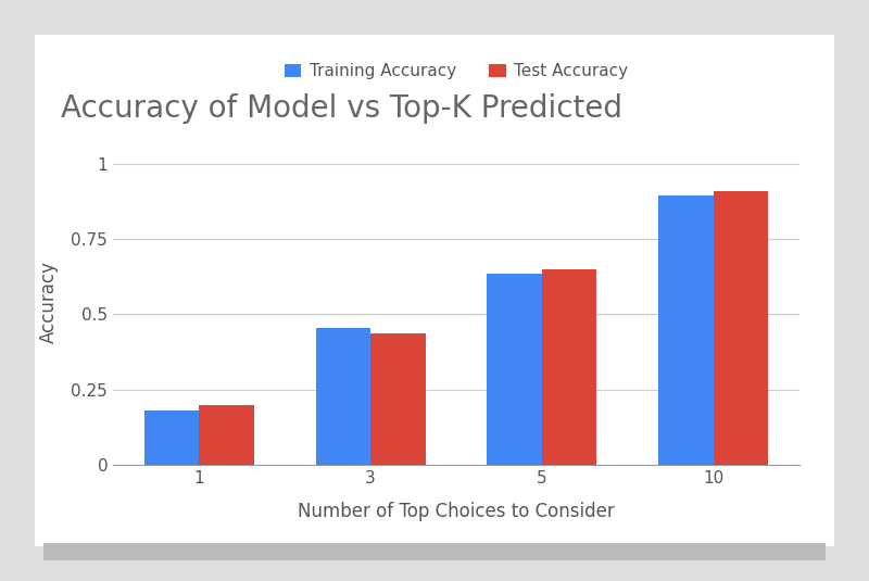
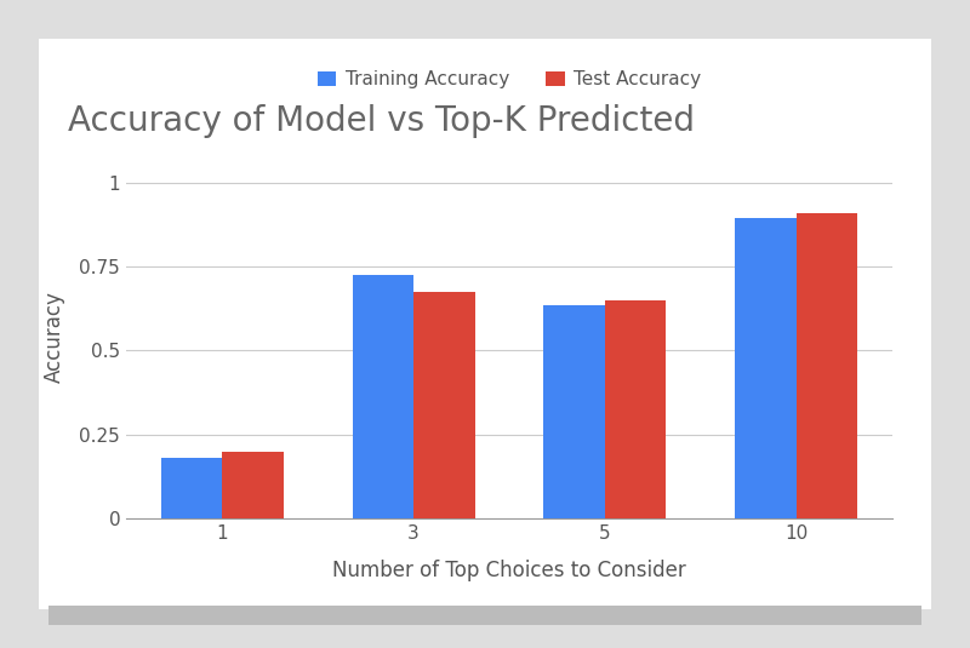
Training Accuracy/3: 0.455 -> 0.725
Test Accuracy/3: 0.435 -> 0.675
